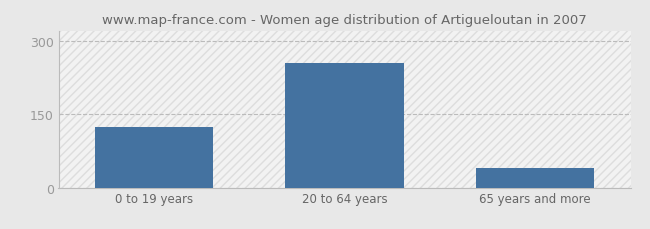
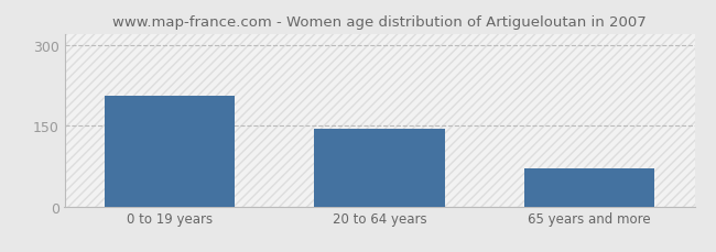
0 to 19 years: 125 -> 205
20 to 64 years: 255 -> 145
65 years and more: 40 -> 70
